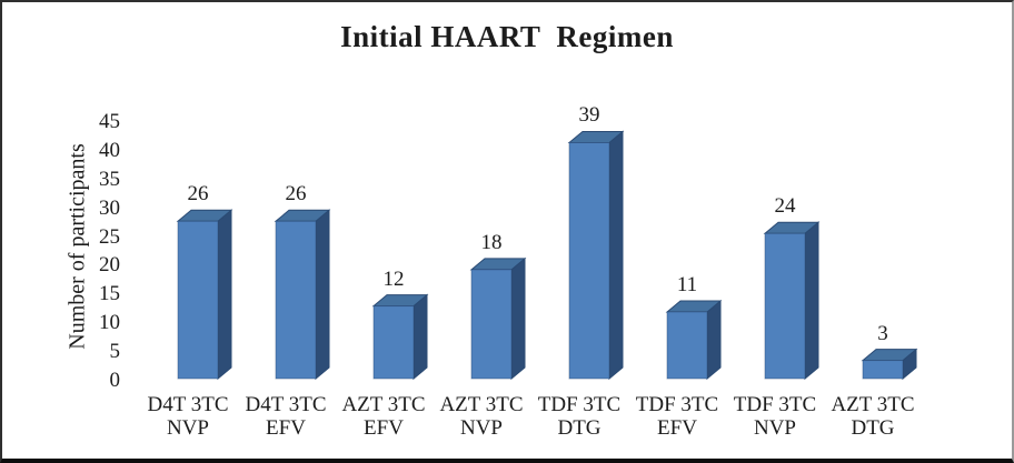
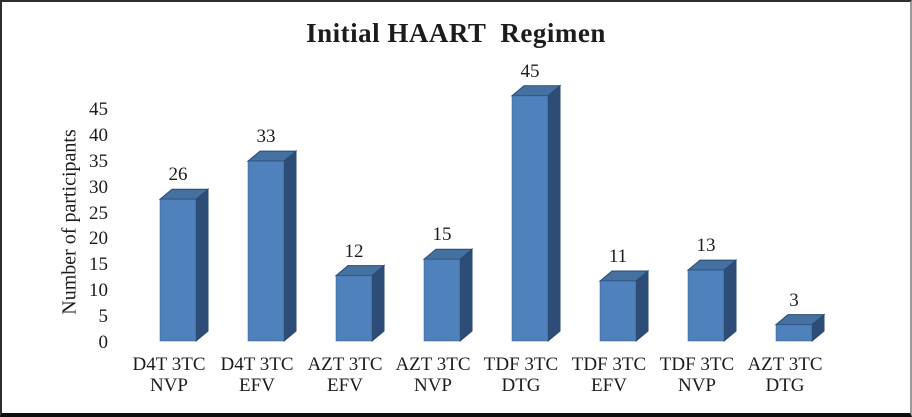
D4T 3TC EFV: 26 -> 33
AZT 3TC NVP: 18 -> 15
TDF 3TC DTG: 39 -> 45
TDF 3TC NVP: 24 -> 13
